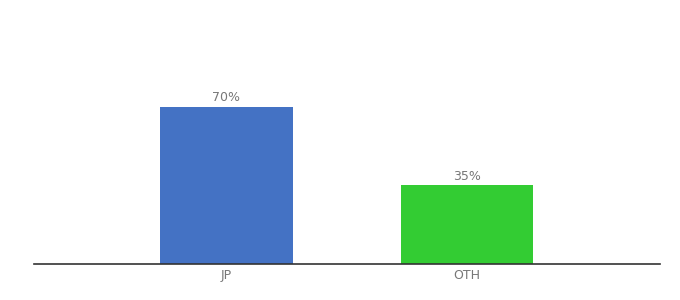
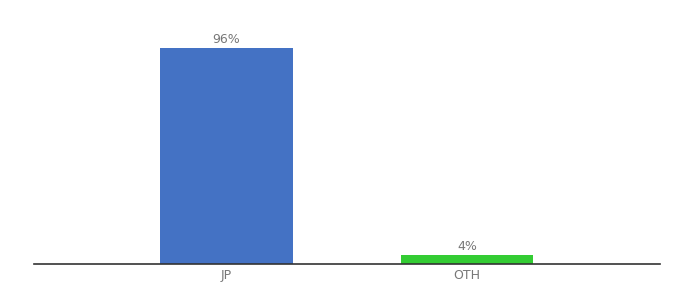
JP: 70% -> 96%
OTH: 35% -> 4%
